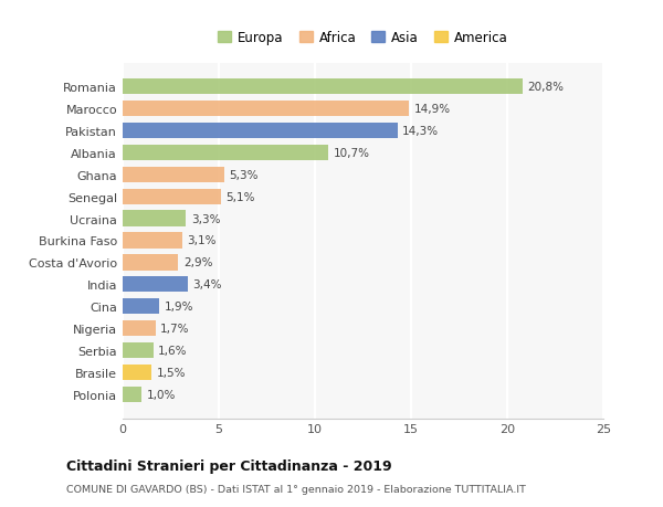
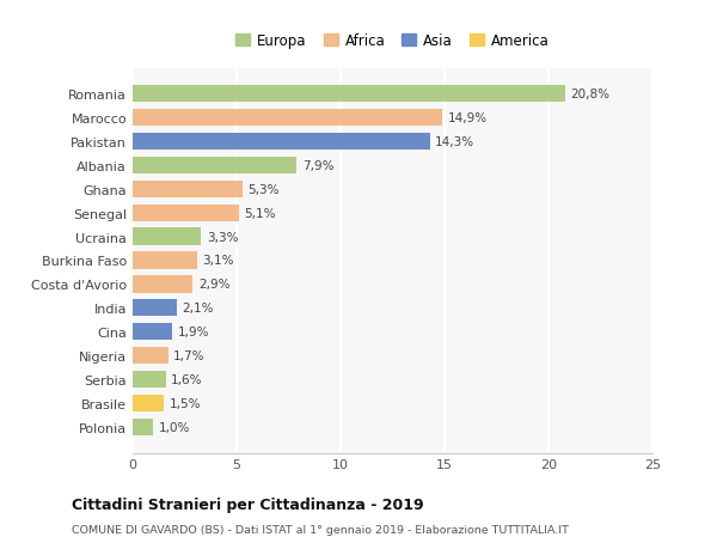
Albania: 10,7% -> 7,9%
India: 3,4% -> 2,1%
